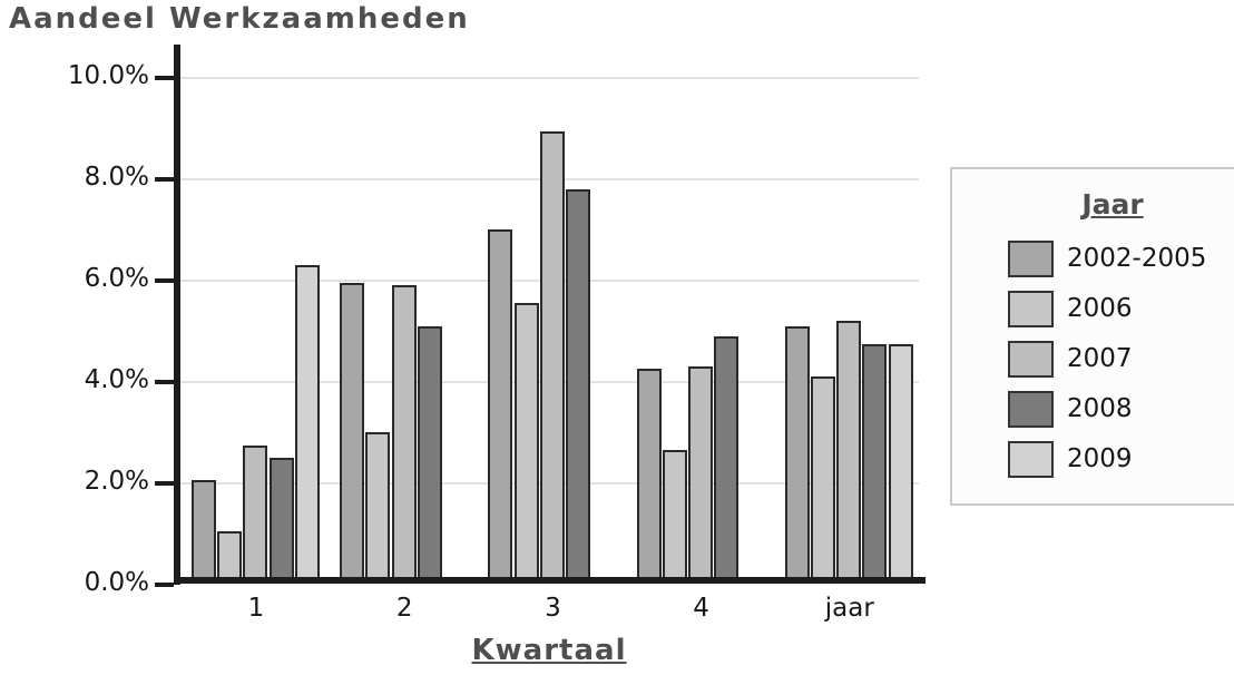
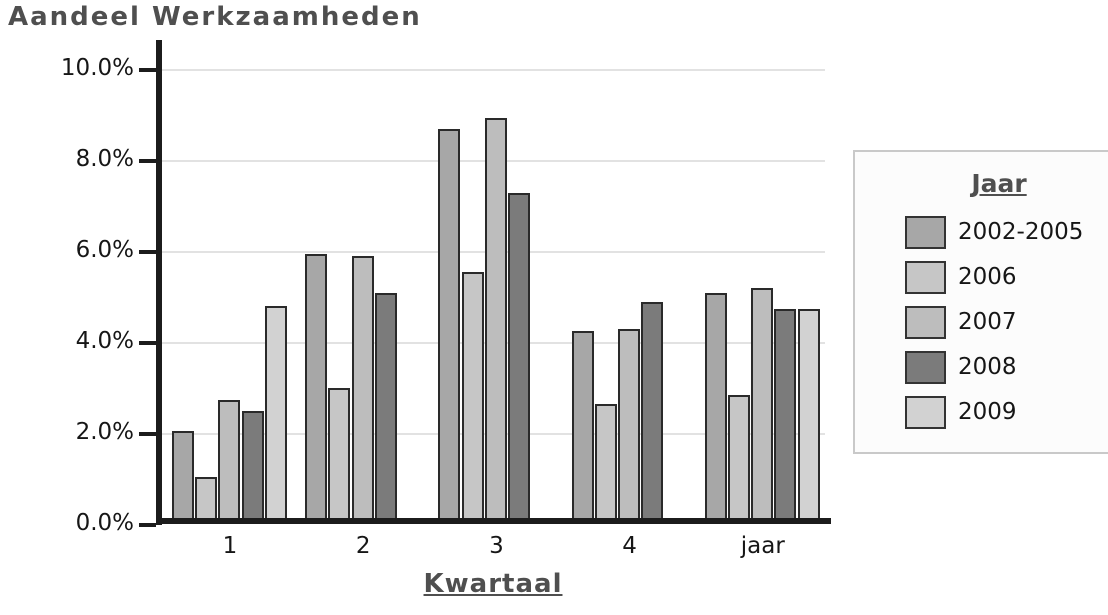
2009/1: 6.3% -> 4.8%
2002-2005/3: 7.0% -> 8.7%
2008/3: 7.8% -> 7.3%
2006/jaar: 4.1% -> 2.9%
